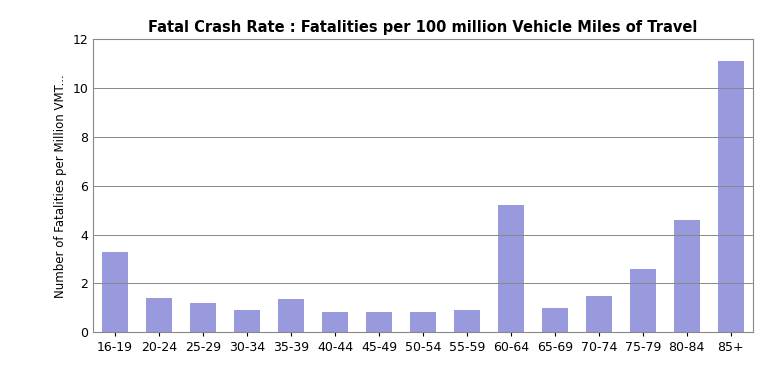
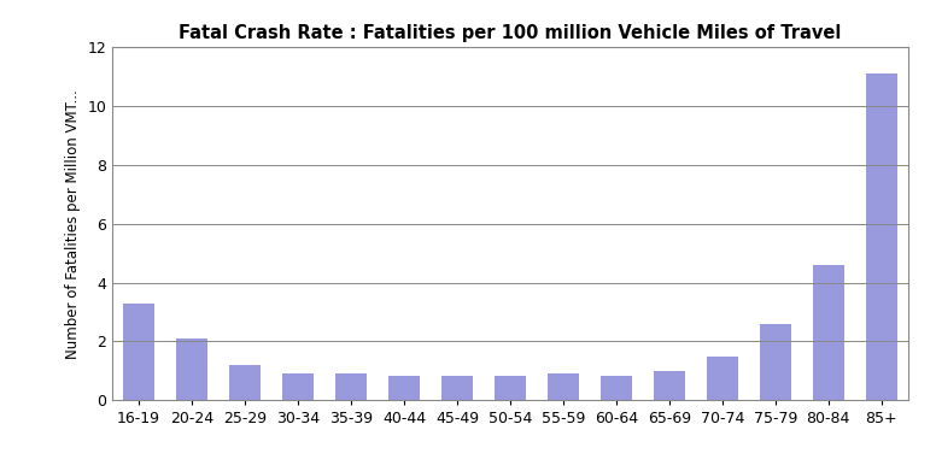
20-24: 1.40 -> 2.10
35-39: 1.35 -> 0.90
60-64: 5.20 -> 0.85
